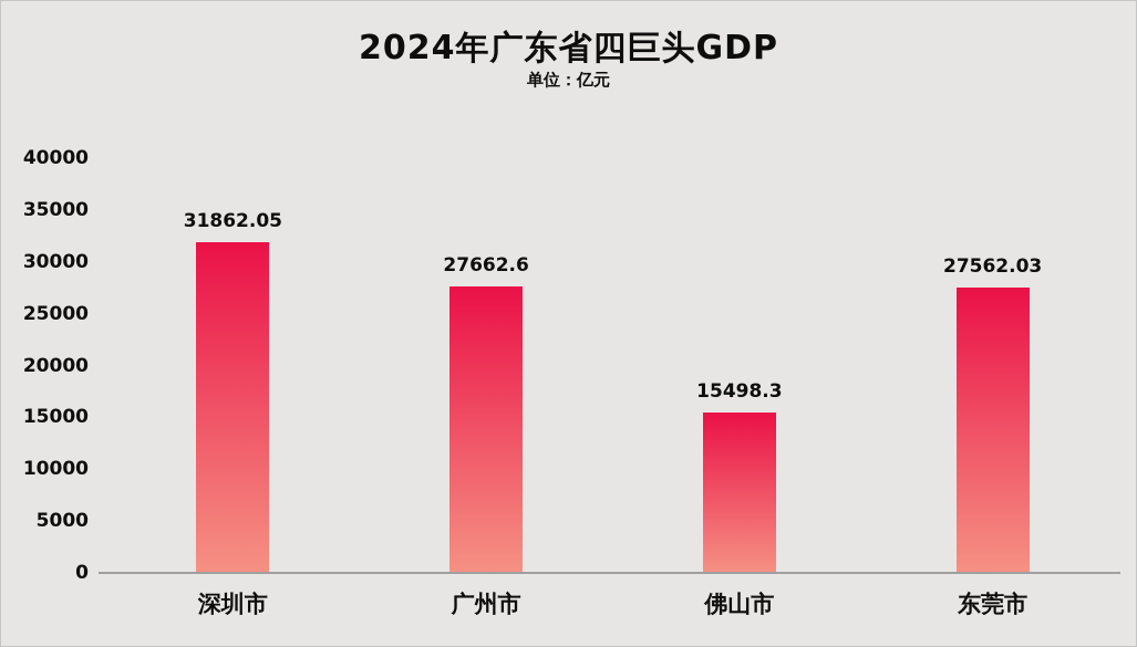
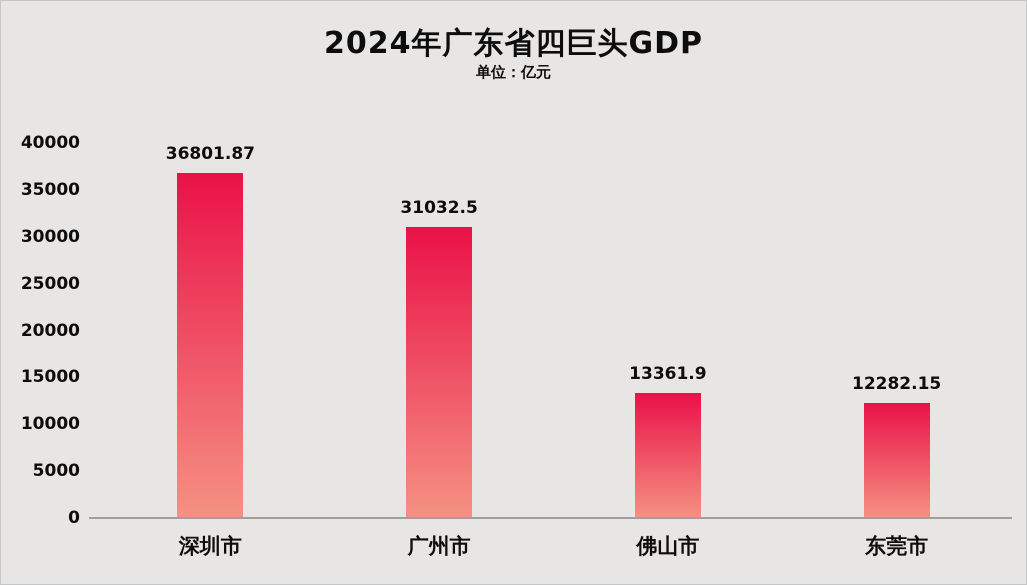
深圳市: 31862.05 -> 36801.87
广州市: 27662.6 -> 31032.5
佛山市: 15498.3 -> 13361.9
东莞市: 27562.03 -> 12282.15
